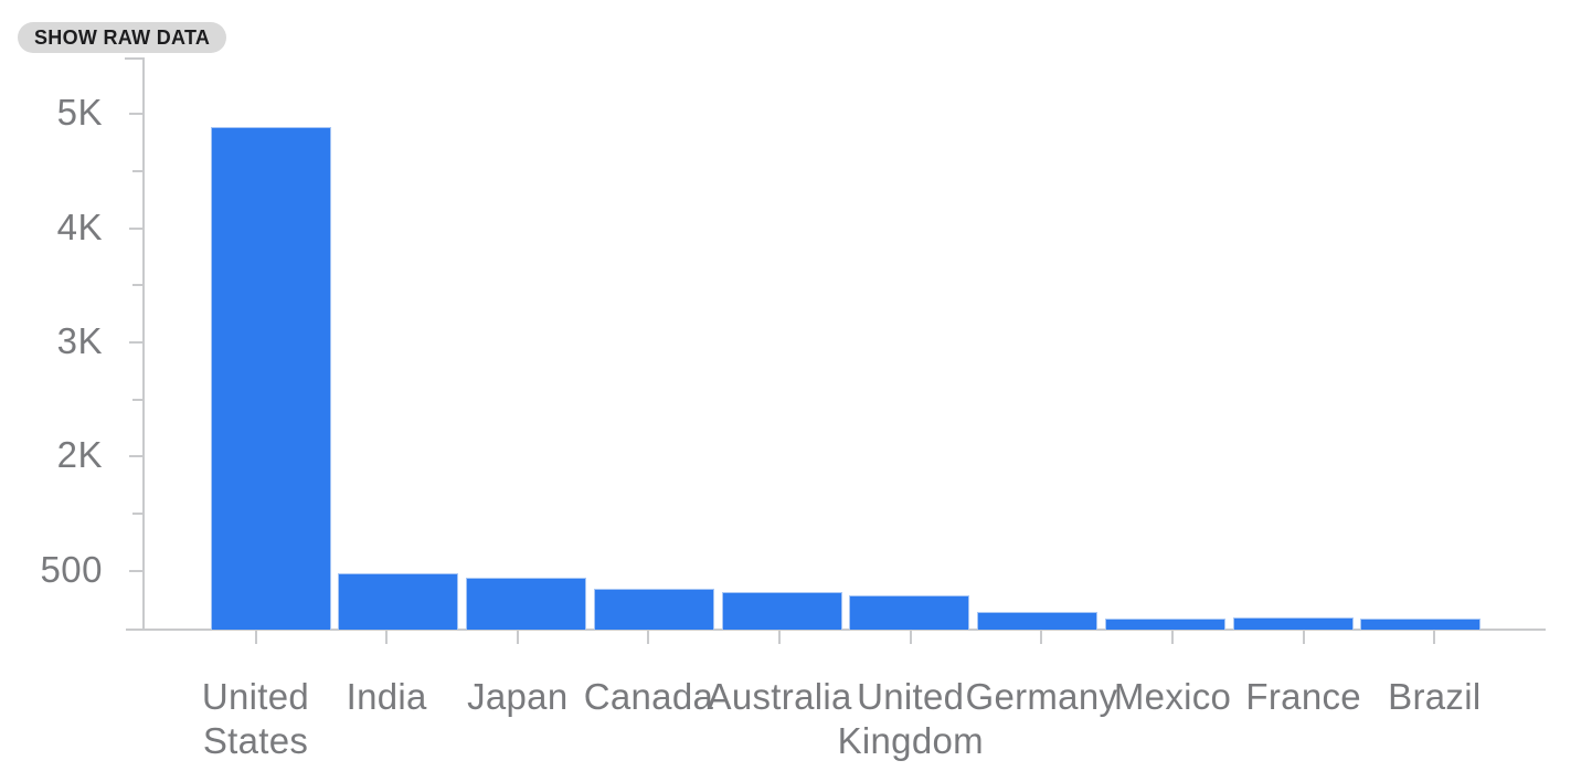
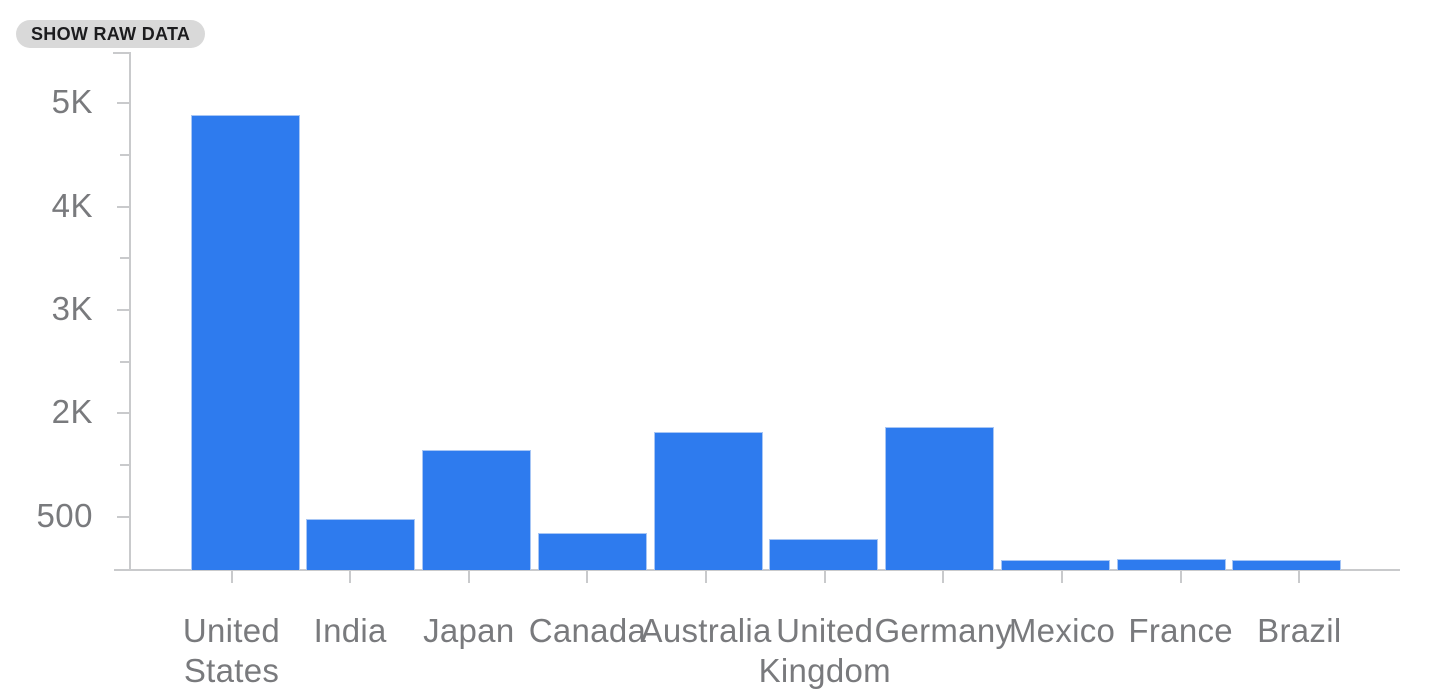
Japan: 0.44K -> 1.47K
Australia: 0.31K -> 1.73K
Germany: 0.14K -> 1.80K
